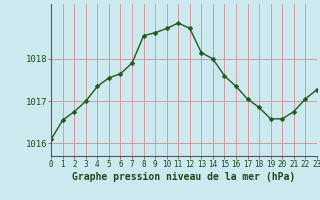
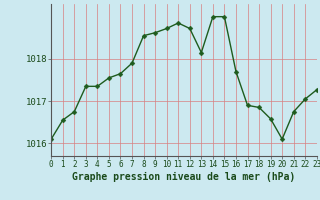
3: 1017.00 -> 1017.35
14: 1018.00 -> 1019.00
15: 1017.60 -> 1019.00
16: 1017.35 -> 1017.70
17: 1017.05 -> 1016.90
20: 1016.58 -> 1016.10
